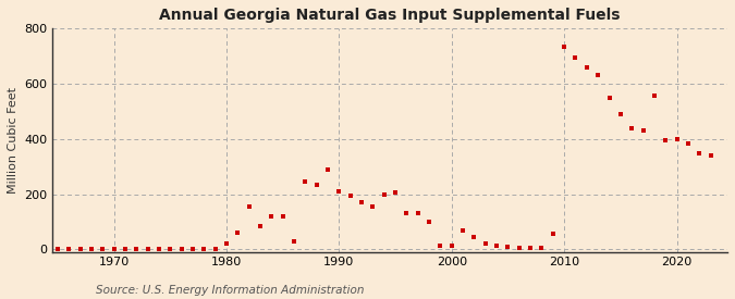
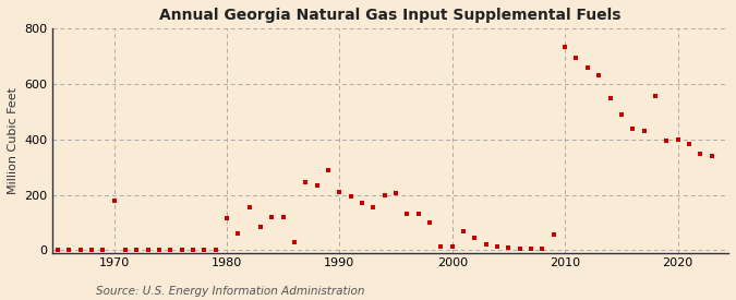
1970: 1 -> 180
1980: 20 -> 115
